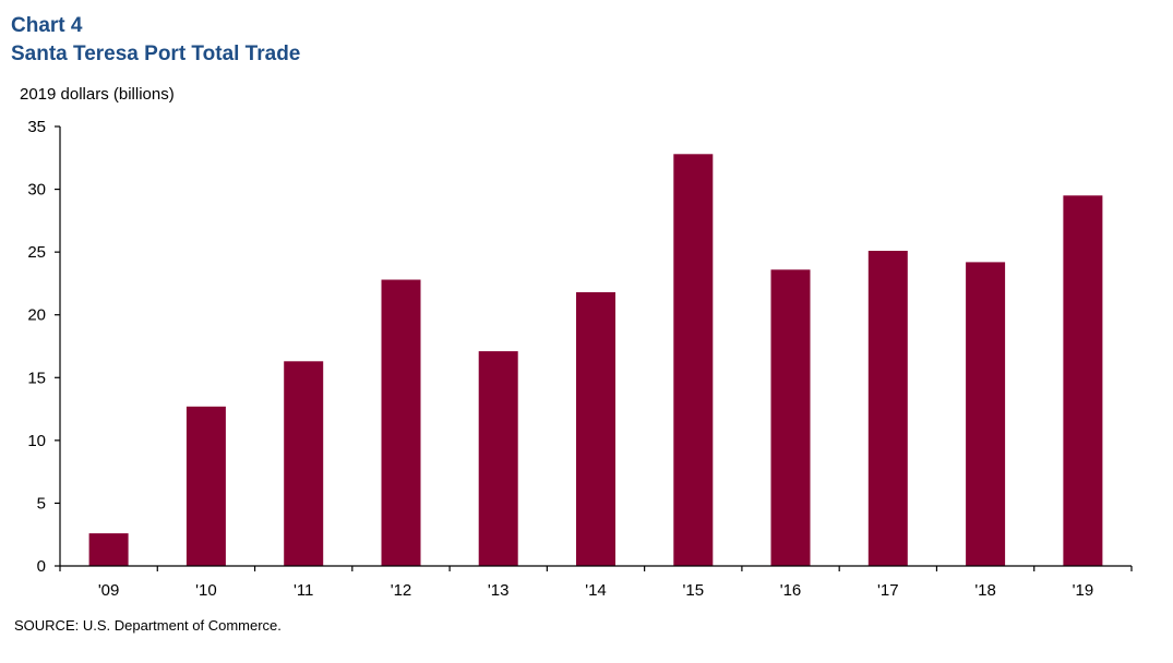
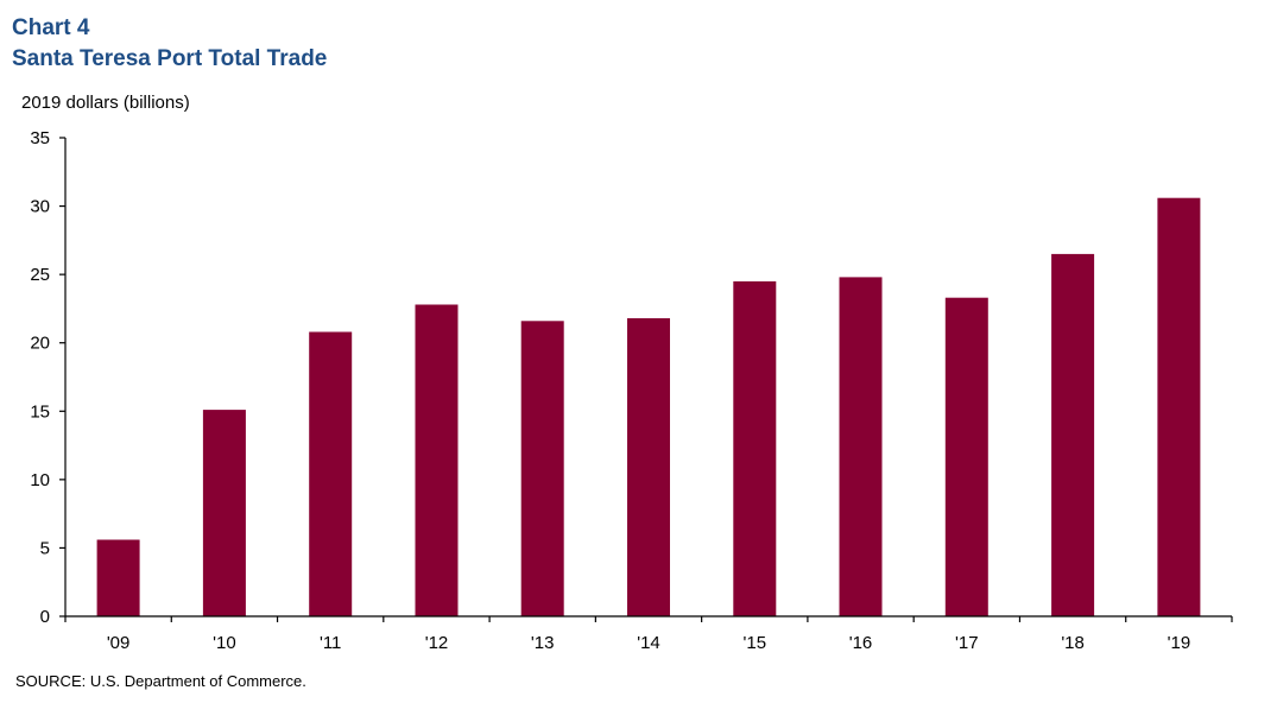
'09: 2.6 -> 5.6
'10: 12.7 -> 15.1
'11: 16.3 -> 20.8
'13: 17.1 -> 21.6
'15: 32.8 -> 24.5
'16: 23.6 -> 24.8
'17: 25.1 -> 23.3
'18: 24.2 -> 26.5
'19: 29.5 -> 30.6
